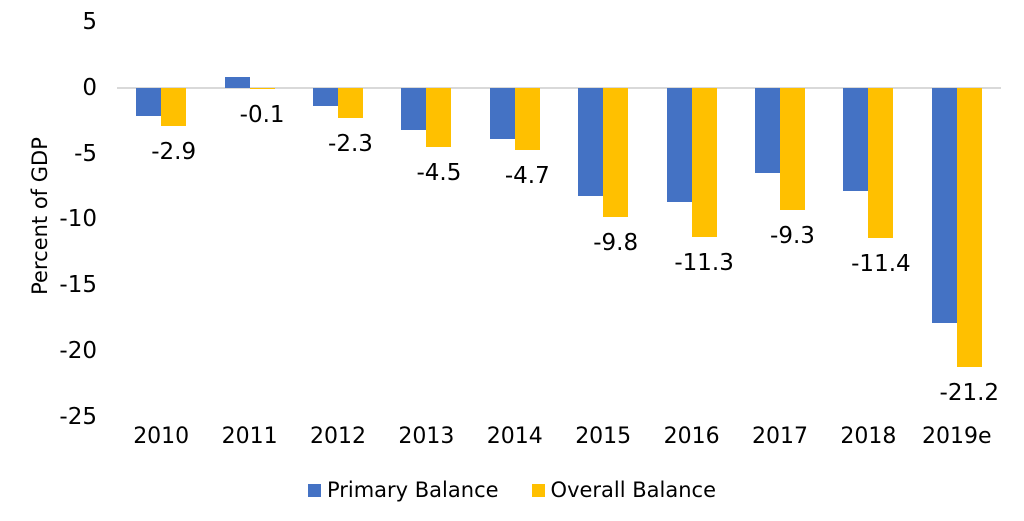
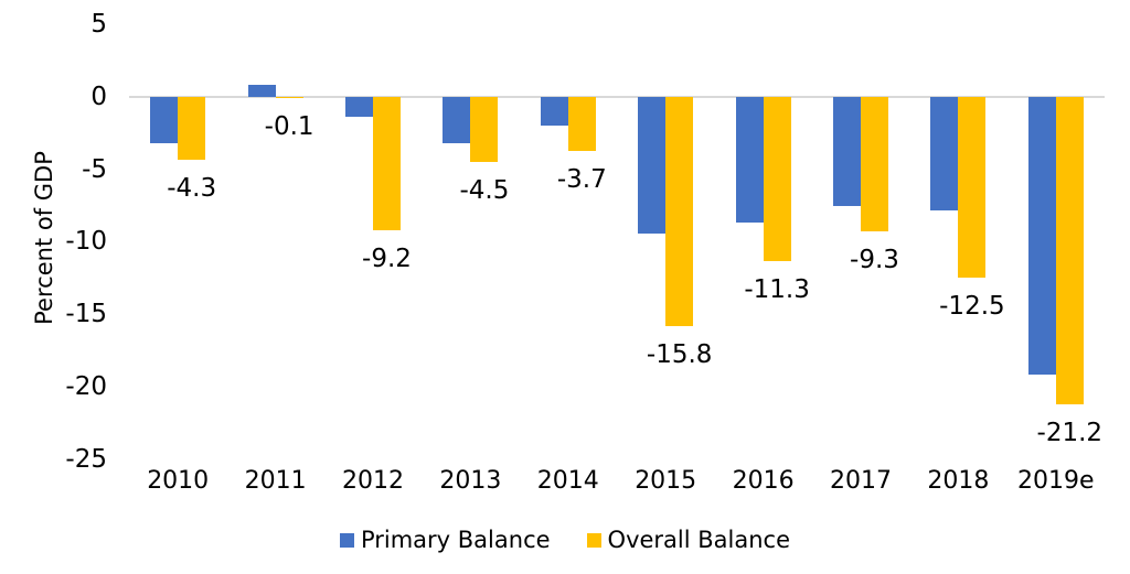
Primary Balance/2010: -2.1 -> -3.2
Overall Balance/2010: -2.9 -> -4.3
Overall Balance/2012: -2.3 -> -9.2
Primary Balance/2014: -3.9 -> -2.0
Overall Balance/2014: -4.7 -> -3.7
Primary Balance/2015: -8.2 -> -9.4
Overall Balance/2015: -9.8 -> -15.8
Primary Balance/2017: -6.5 -> -7.5
Overall Balance/2018: -11.4 -> -12.5
Primary Balance/2019e: -17.9 -> -19.2
